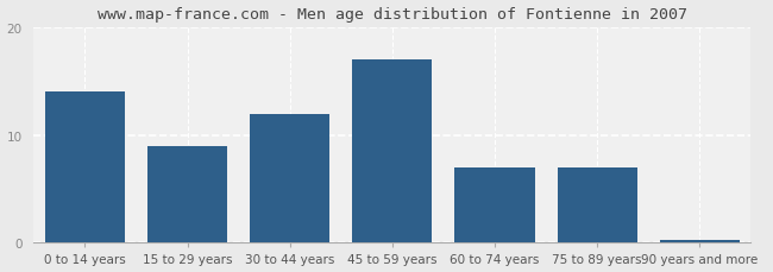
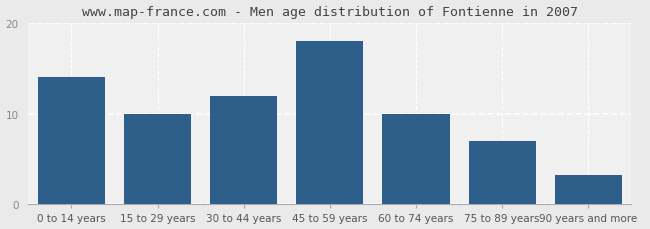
15 to 29 years: 9.0 -> 10.0
45 to 59 years: 17.0 -> 18.0
60 to 74 years: 7.0 -> 10.0
90 years and more: 0.3 -> 3.2
